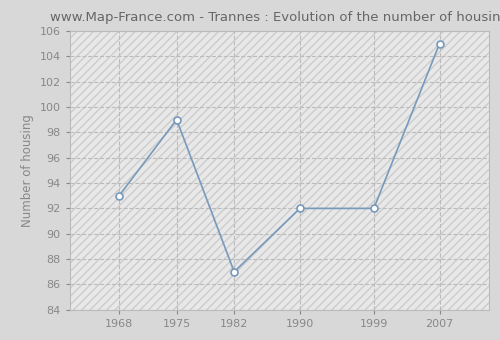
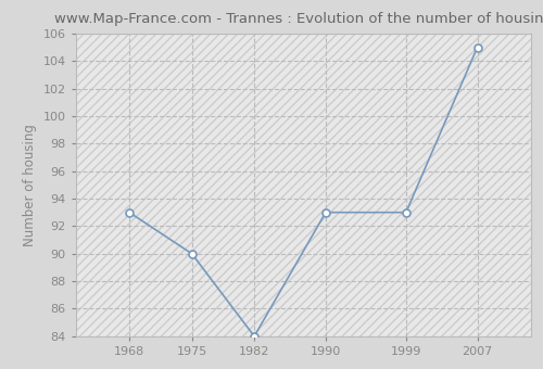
1975: 99 -> 90
1982: 87 -> 84
1990: 92 -> 93
1999: 92 -> 93
